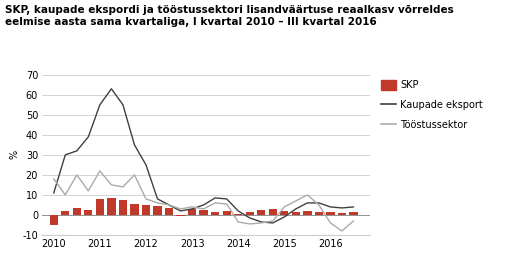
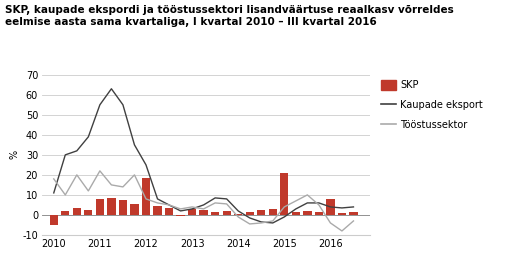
SKP/2012: 5.0 -> 18.5
Tööstussektor/2014: -3.5 -> -1.0
SKP/2015: 2.0 -> 21.0
SKP/2016: 1.5 -> 8.0
